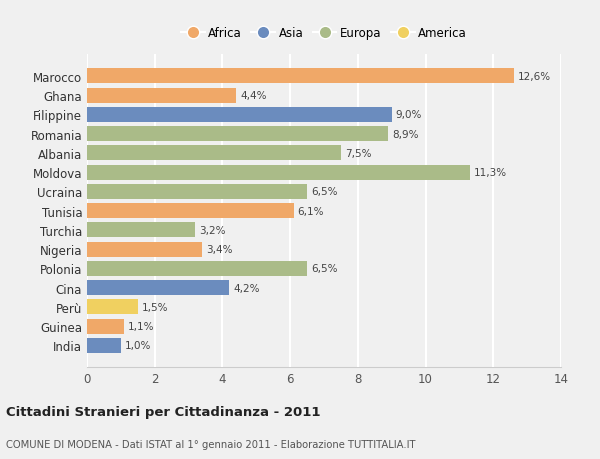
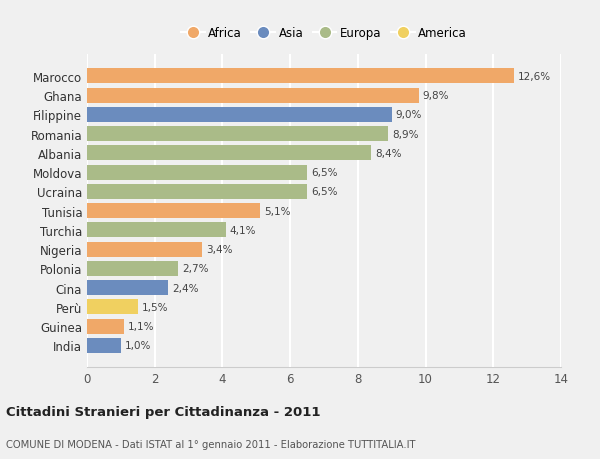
Ghana: 4,4% -> 9,8%
Albania: 7,5% -> 8,4%
Moldova: 11,3% -> 6,5%
Tunisia: 6,1% -> 5,1%
Turchia: 3,2% -> 4,1%
Polonia: 6,5% -> 2,7%
Cina: 4,2% -> 2,4%
